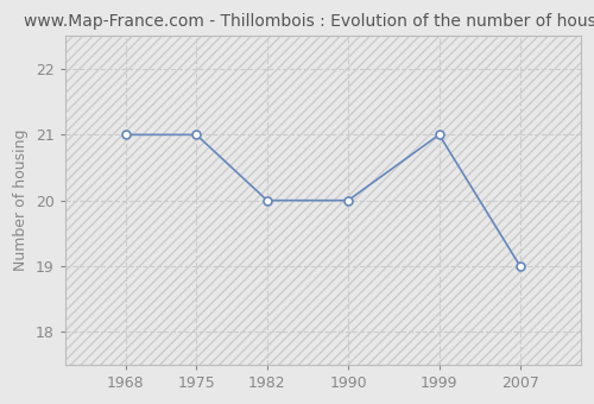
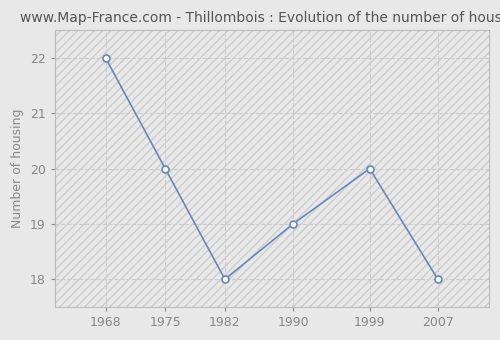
1968: 21 -> 22
1975: 21 -> 20
1982: 20 -> 18
1990: 20 -> 19
1999: 21 -> 20
2007: 19 -> 18
